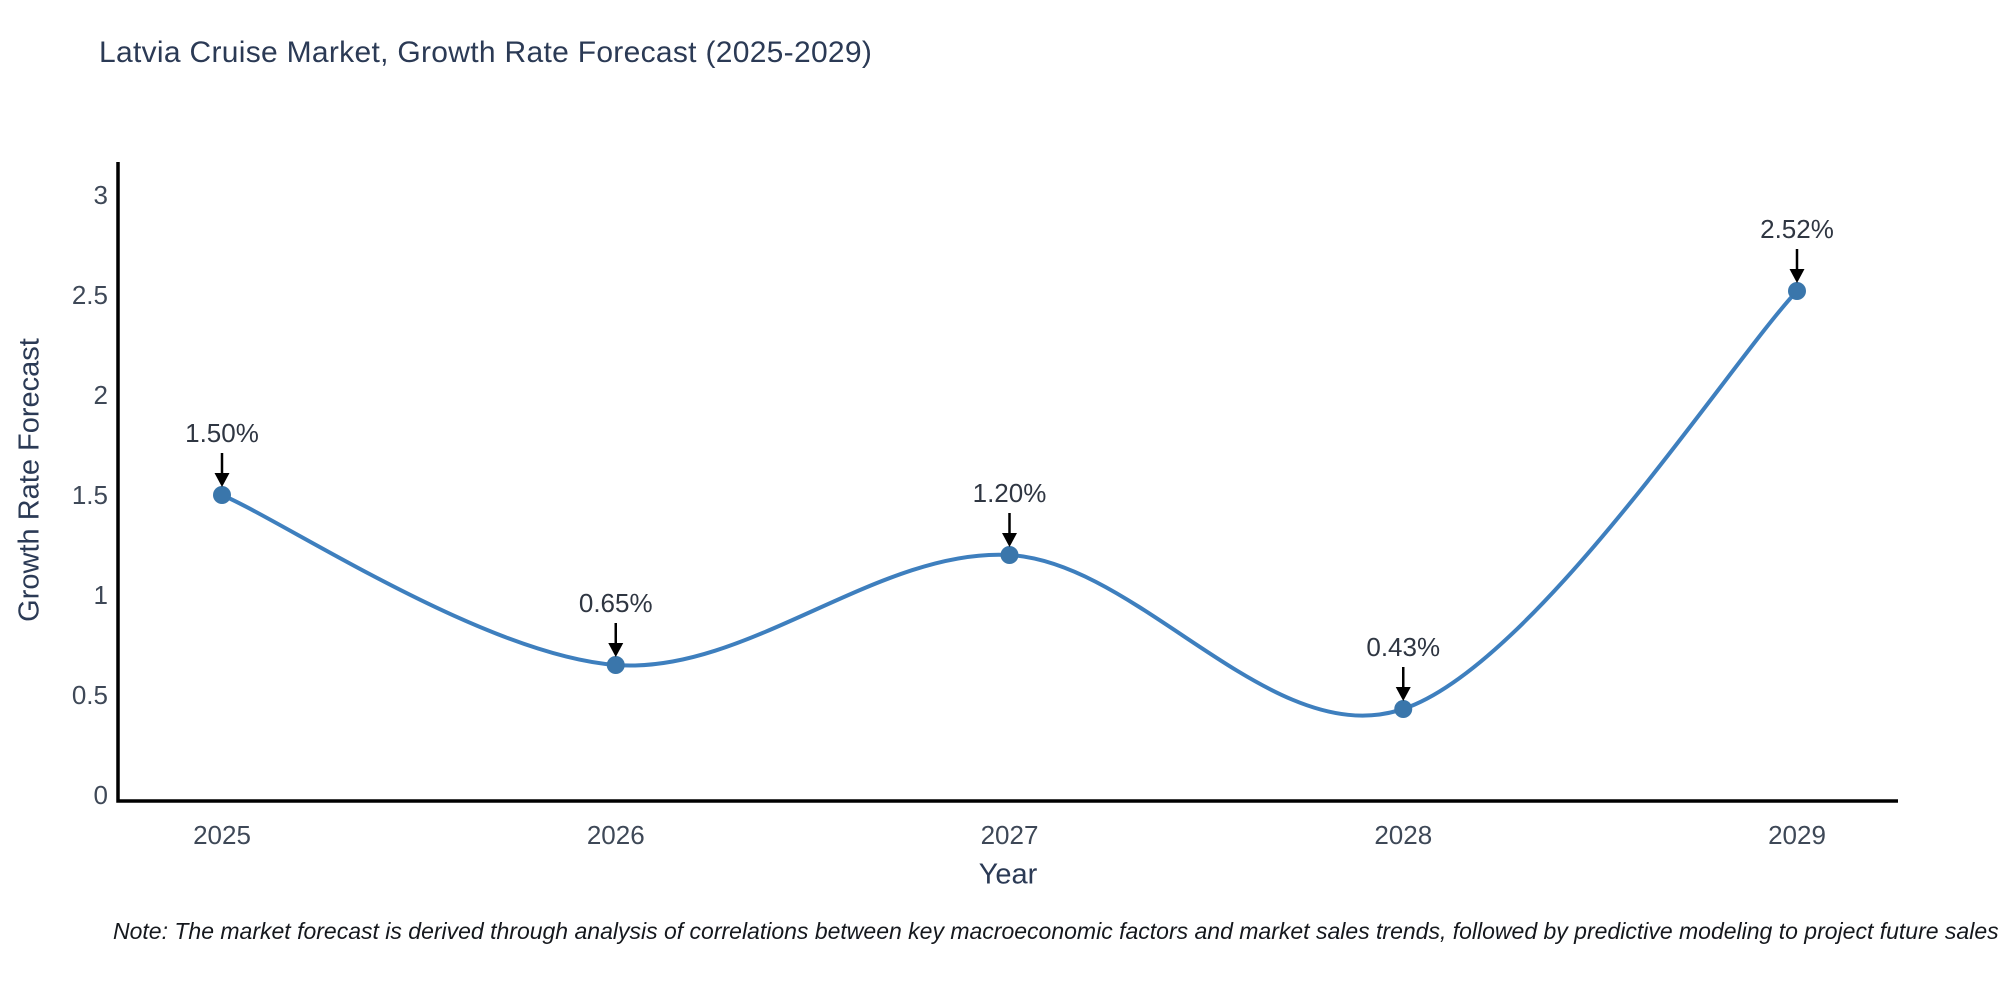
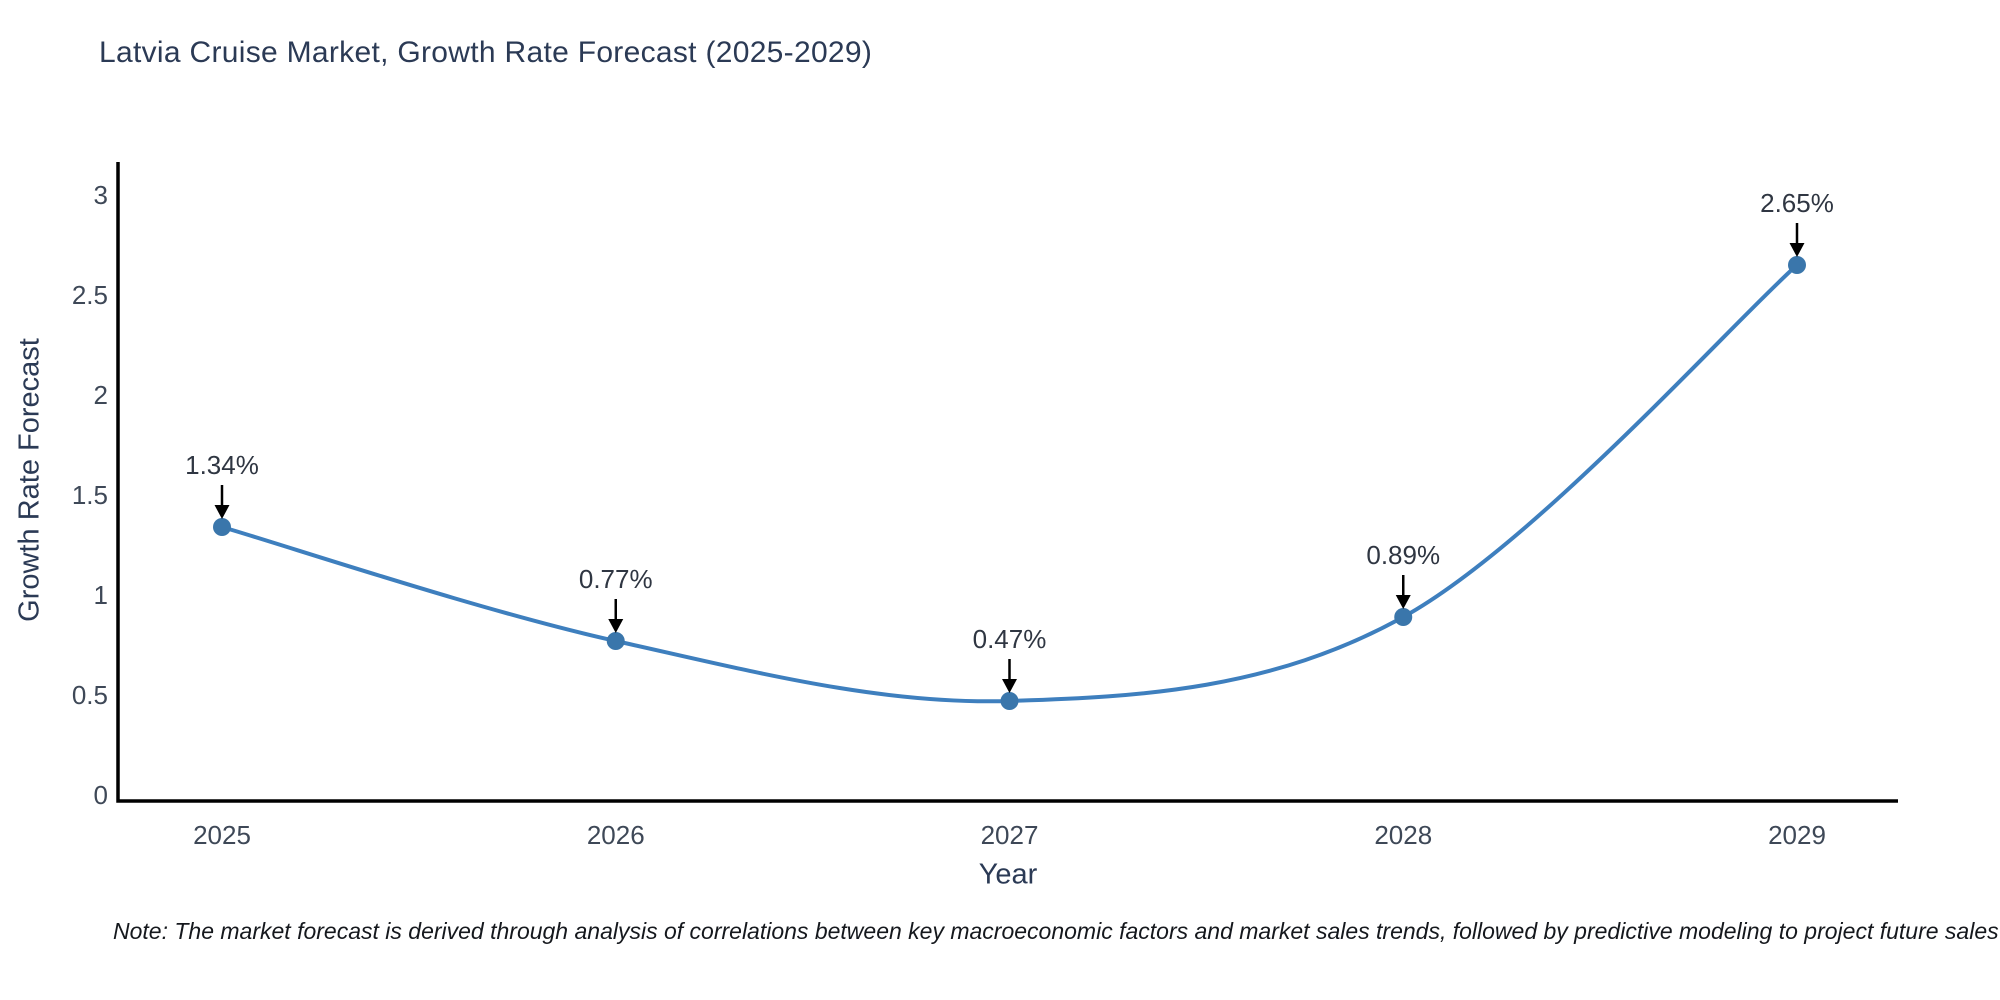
2025: 1.50% -> 1.34%
2026: 0.65% -> 0.77%
2027: 1.20% -> 0.47%
2028: 0.43% -> 0.89%
2029: 2.52% -> 2.65%
